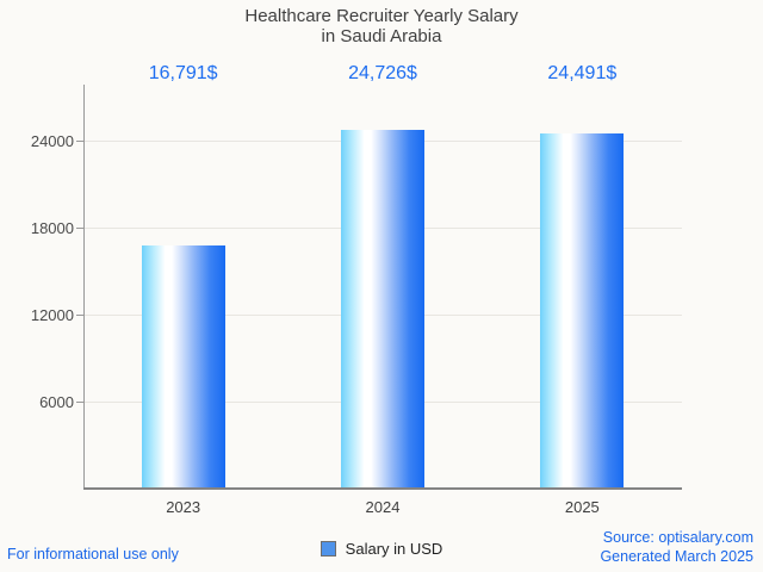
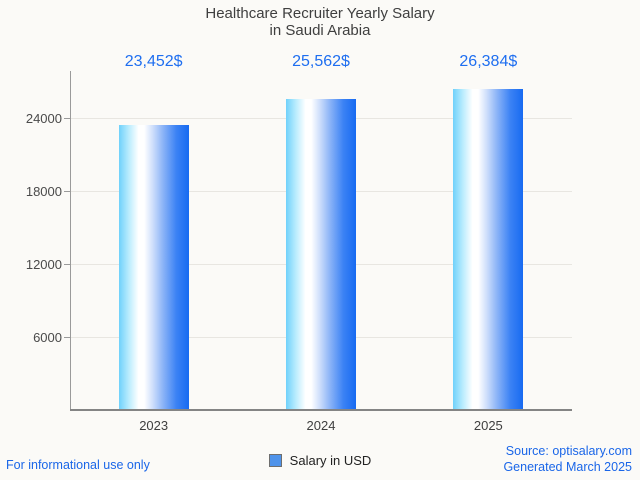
2023: 16,791 -> 23,452
2024: 24,726 -> 25,562
2025: 24,491 -> 26,384
